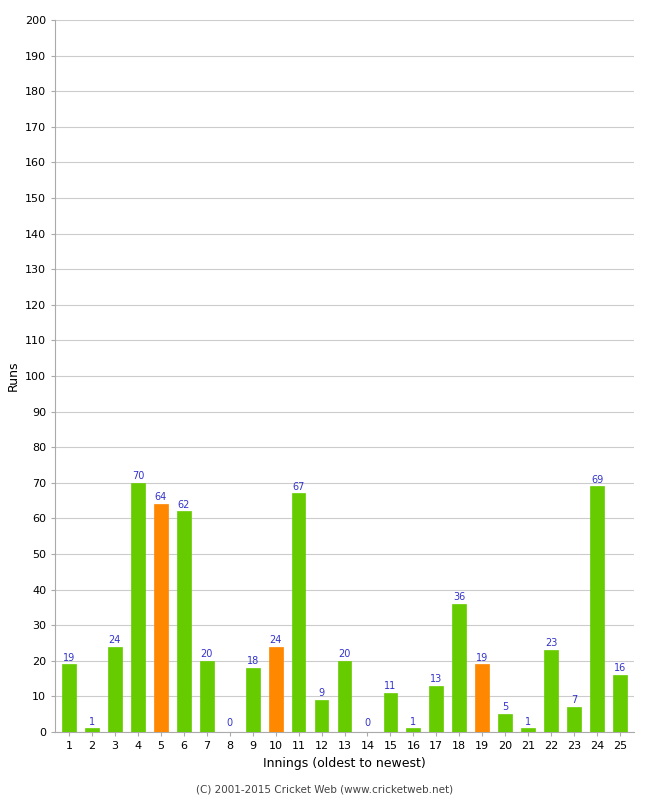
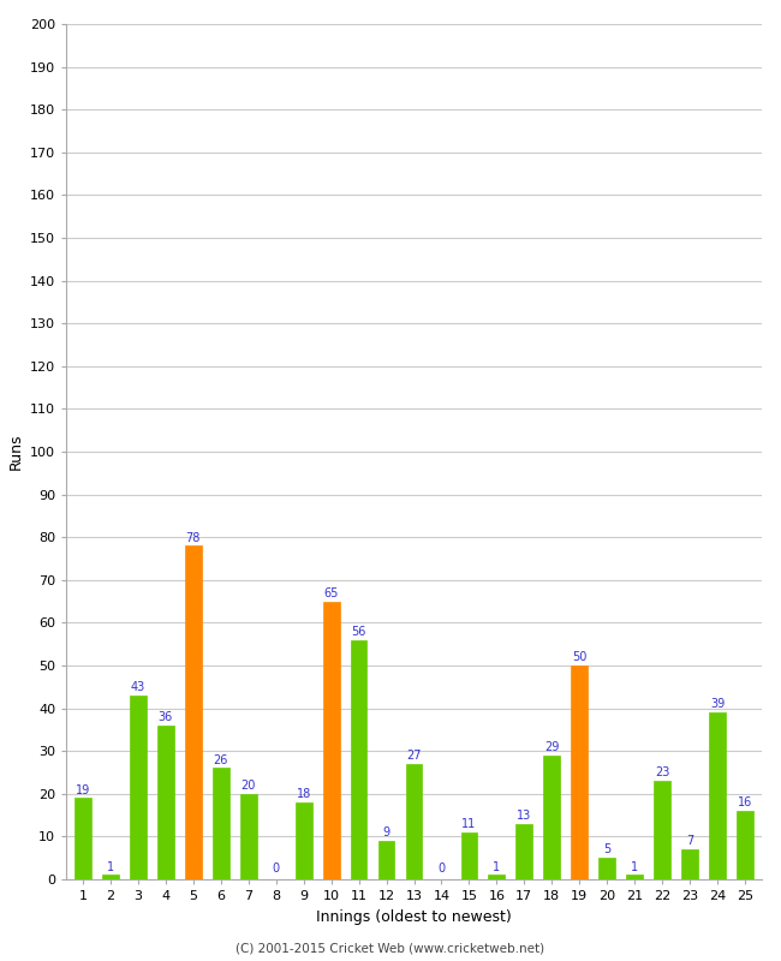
3: 24 -> 43
4: 70 -> 36
5: 64 -> 78
6: 62 -> 26
10: 24 -> 65
11: 67 -> 56
13: 20 -> 27
18: 36 -> 29
19: 19 -> 50
24: 69 -> 39
